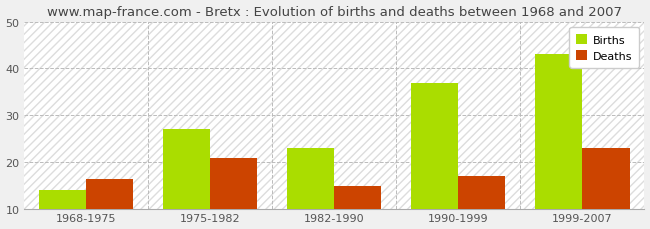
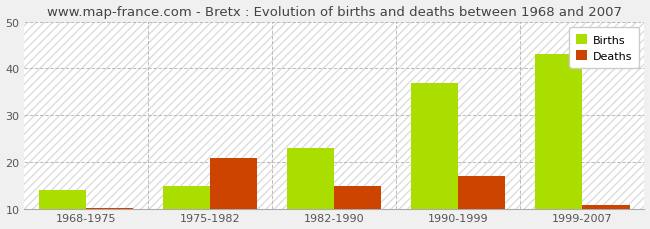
Deaths/1968-1975: 16.5 -> 10.3
Births/1975-1982: 27 -> 15
Deaths/1999-2007: 23.0 -> 11.0
